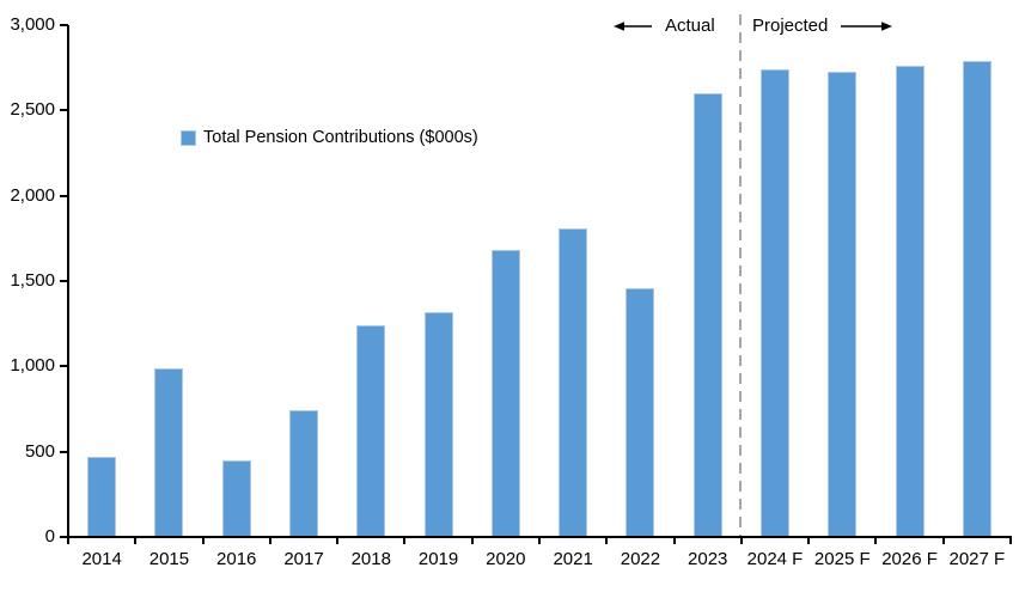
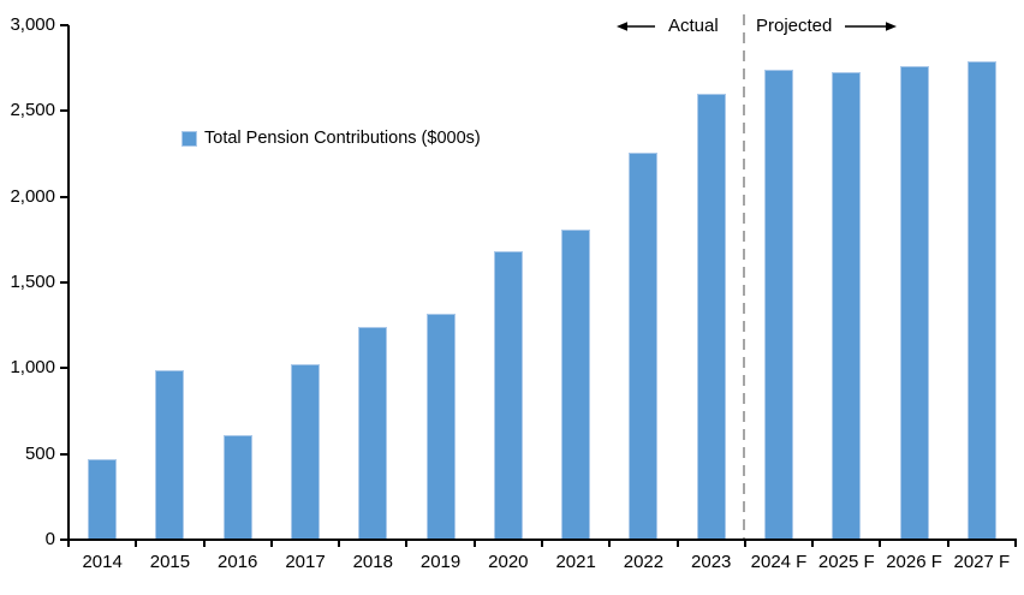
2016: 450 -> 610
2017: 740 -> 1020
2022: 1460 -> 2260
